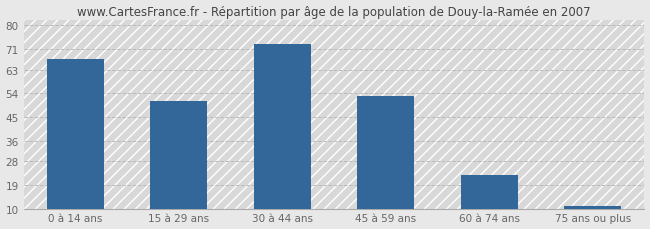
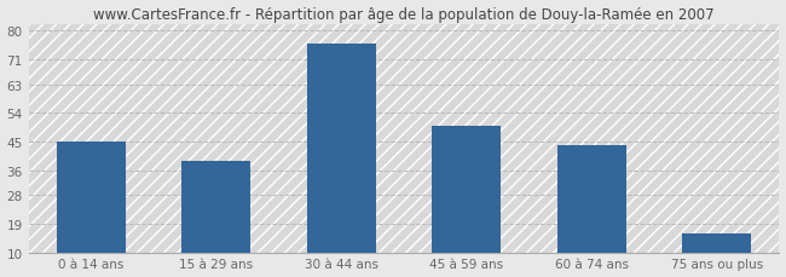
0 à 14 ans: 67 -> 45
15 à 29 ans: 51 -> 39
30 à 44 ans: 73 -> 76
45 à 59 ans: 53 -> 50
60 à 74 ans: 23 -> 44
75 ans ou plus: 11 -> 16
